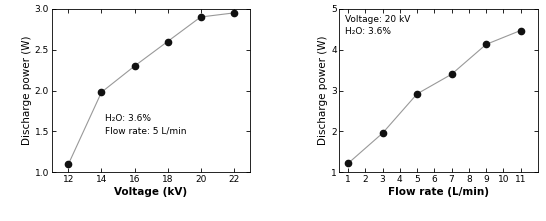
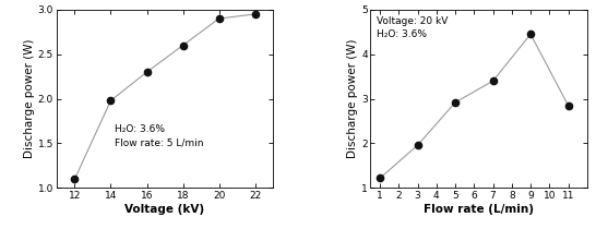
9: 4.13 -> 4.45
11: 4.47 -> 2.85
